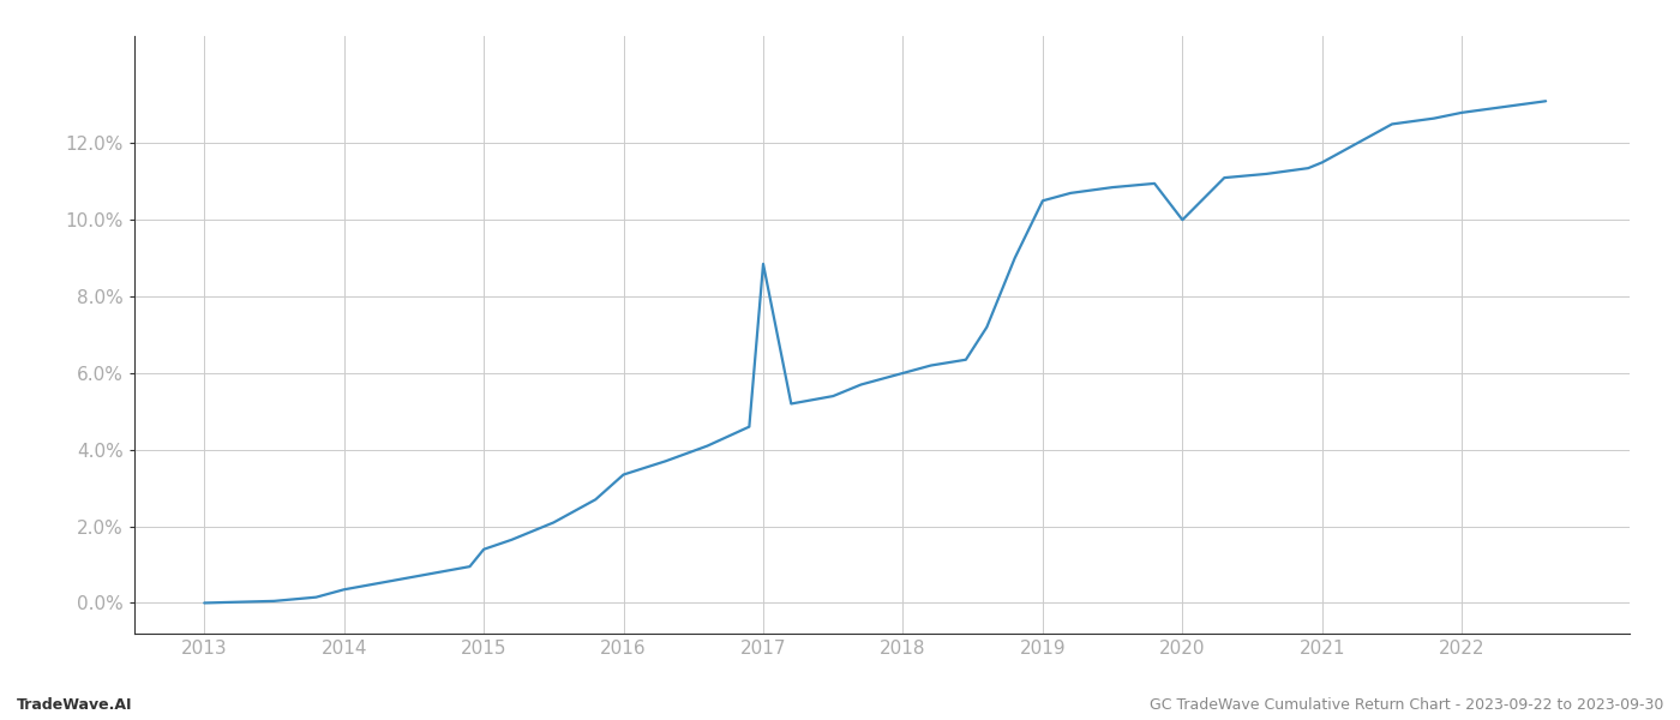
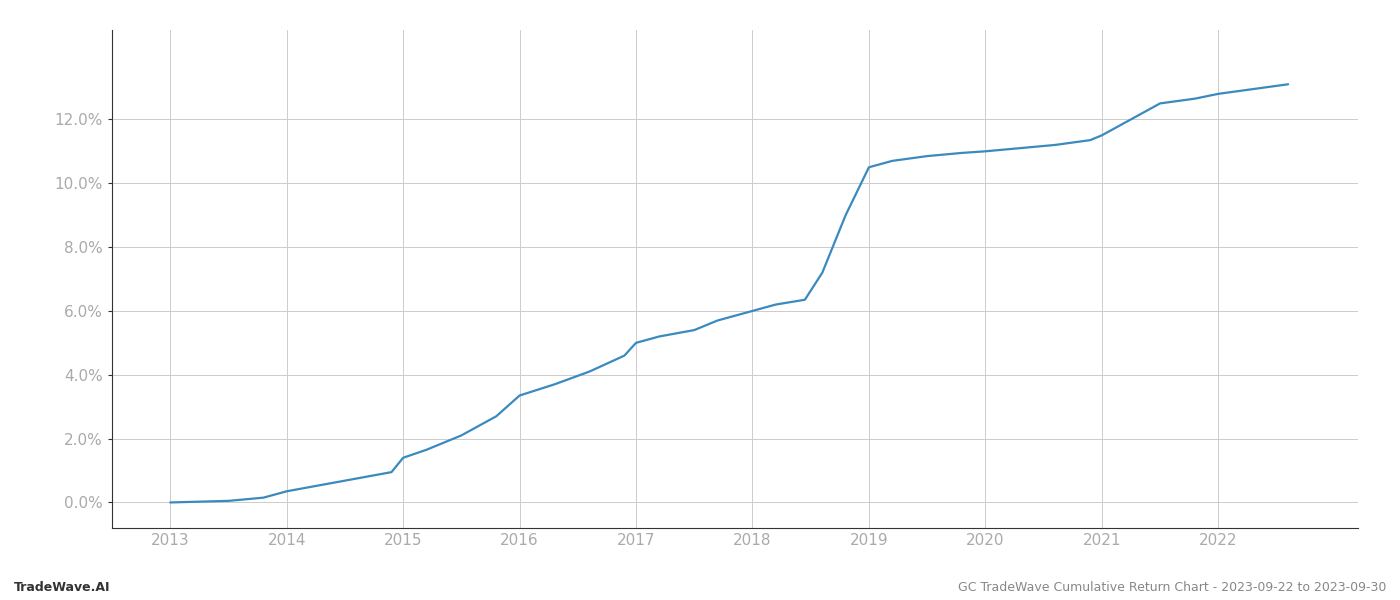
2017: 8.85% -> 5.00%
2020: 10.00% -> 11.00%
